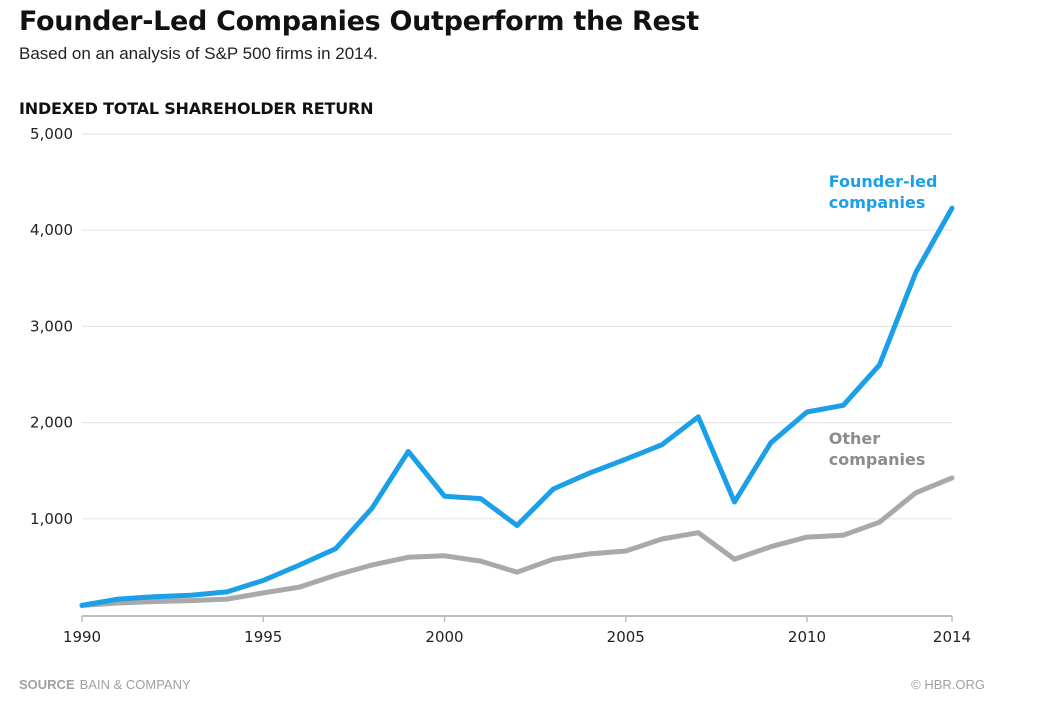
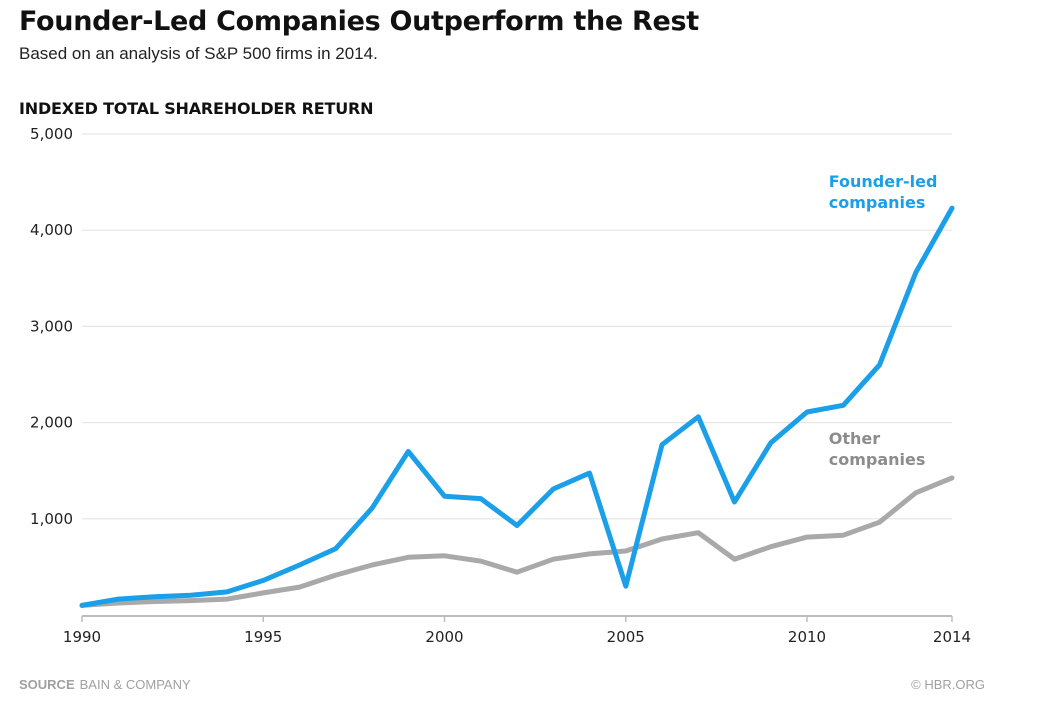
Founder-led companies/2005: 1600 -> 300
